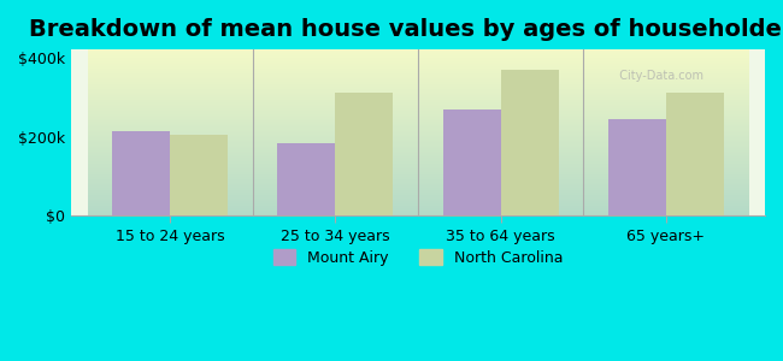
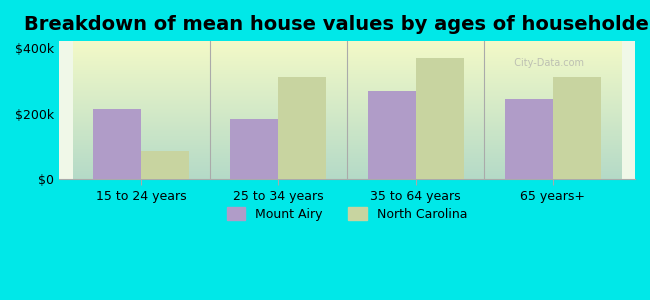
North Carolina/15 to 24 years: $205k -> $85k
